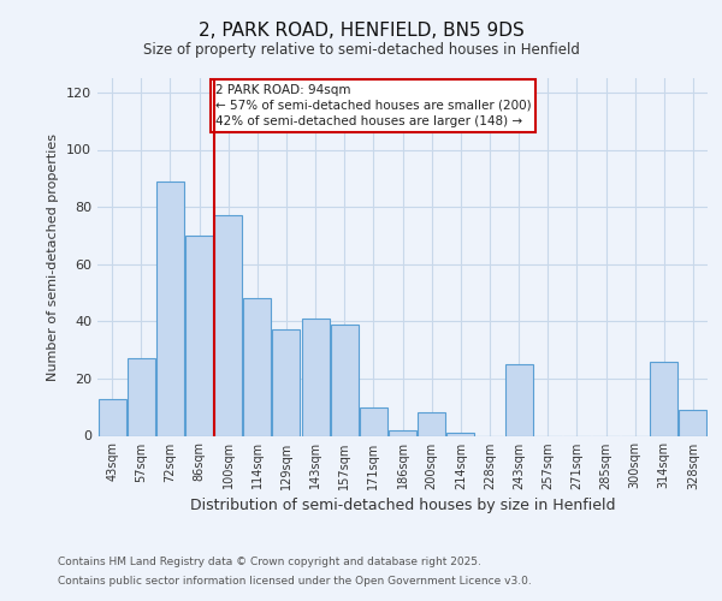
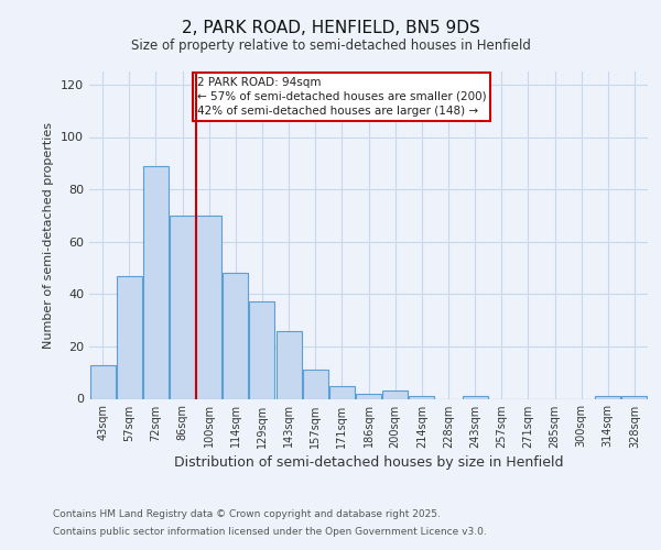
57sqm: 27 -> 47
100sqm: 77 -> 70
143sqm: 41 -> 26
157sqm: 39 -> 11
171sqm: 10 -> 5
200sqm: 8 -> 3
243sqm: 25 -> 1
314sqm: 26 -> 1
328sqm: 9 -> 1
